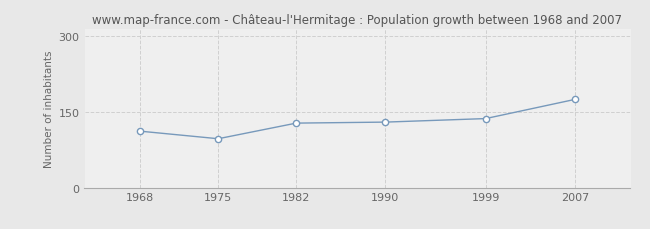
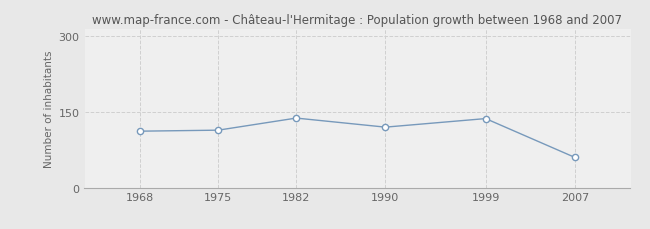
1975: 97 -> 114
1982: 128 -> 138
1990: 130 -> 120
2007: 175 -> 60
